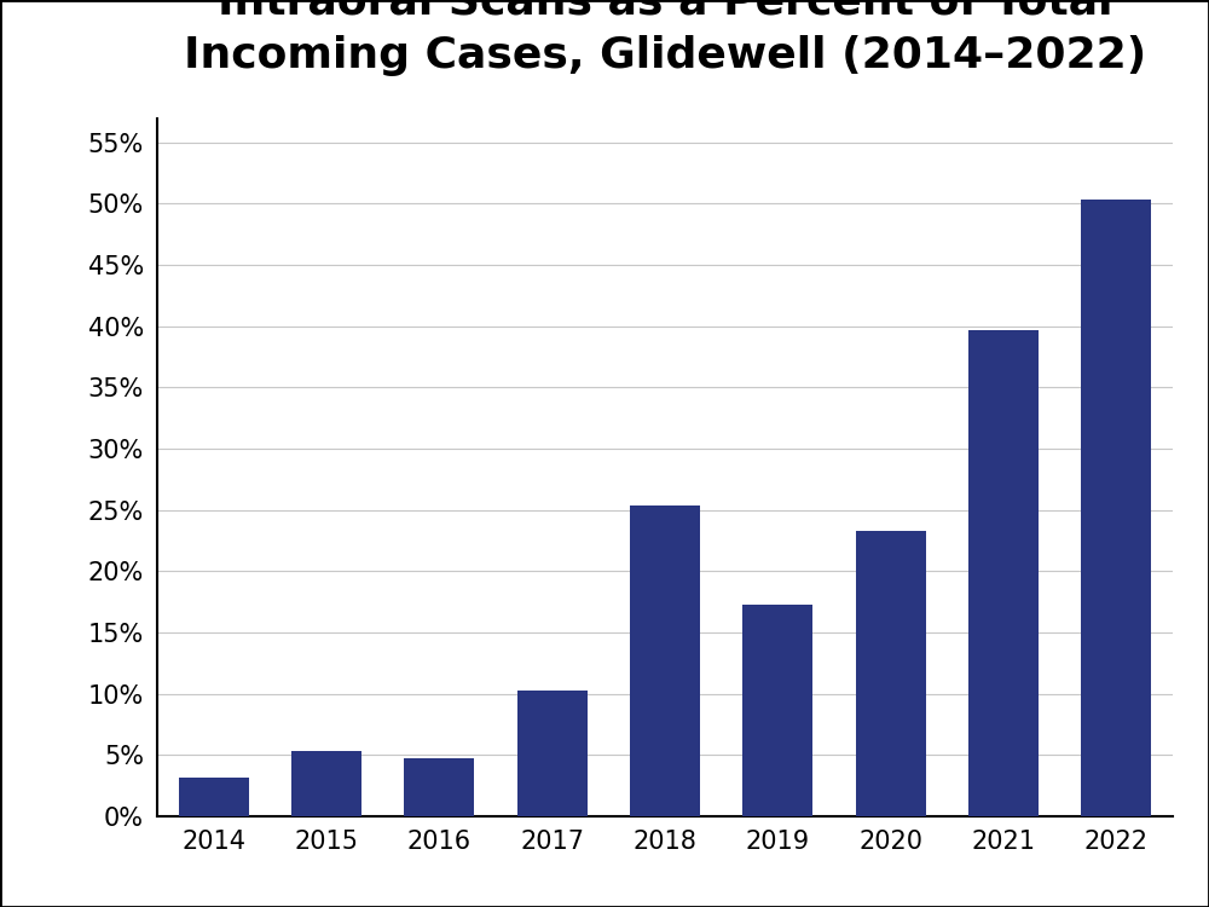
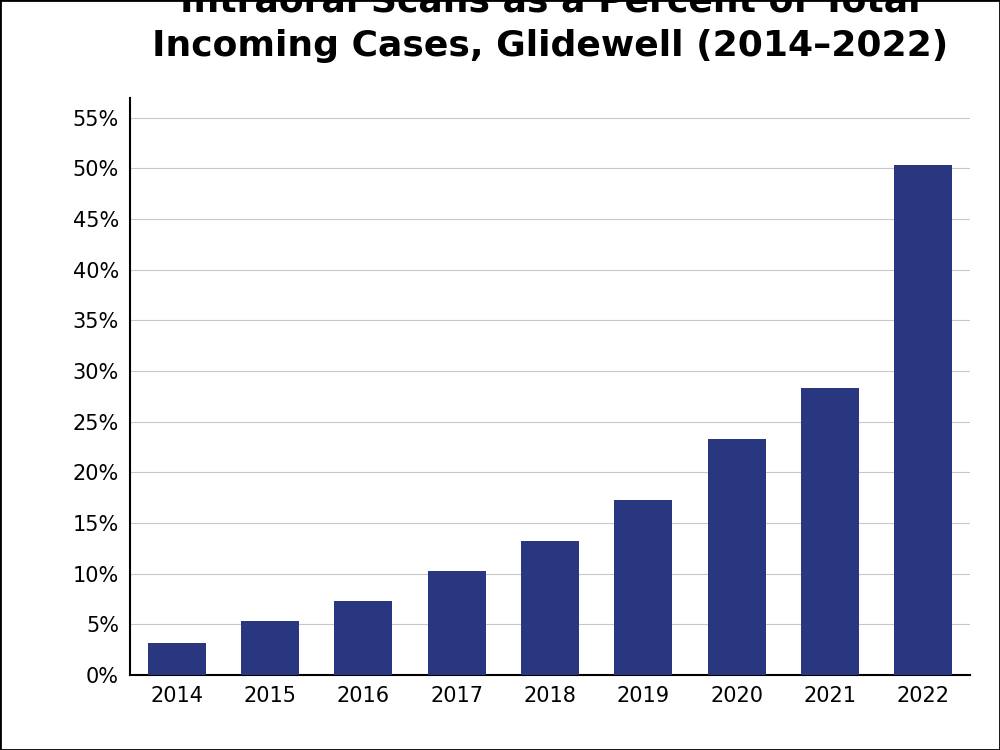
2016: 4.7% -> 7.3%
2018: 25.4% -> 13.2%
2021: 39.7% -> 28.3%
